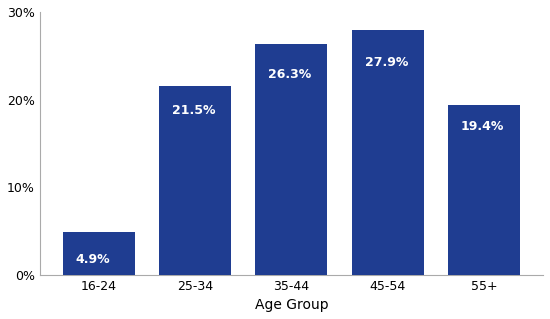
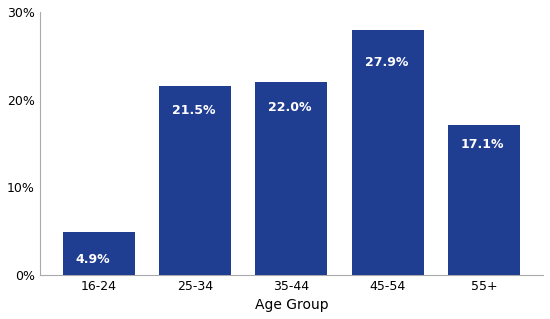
35-44: 26.3% -> 22.0%
55+: 19.4% -> 17.1%
